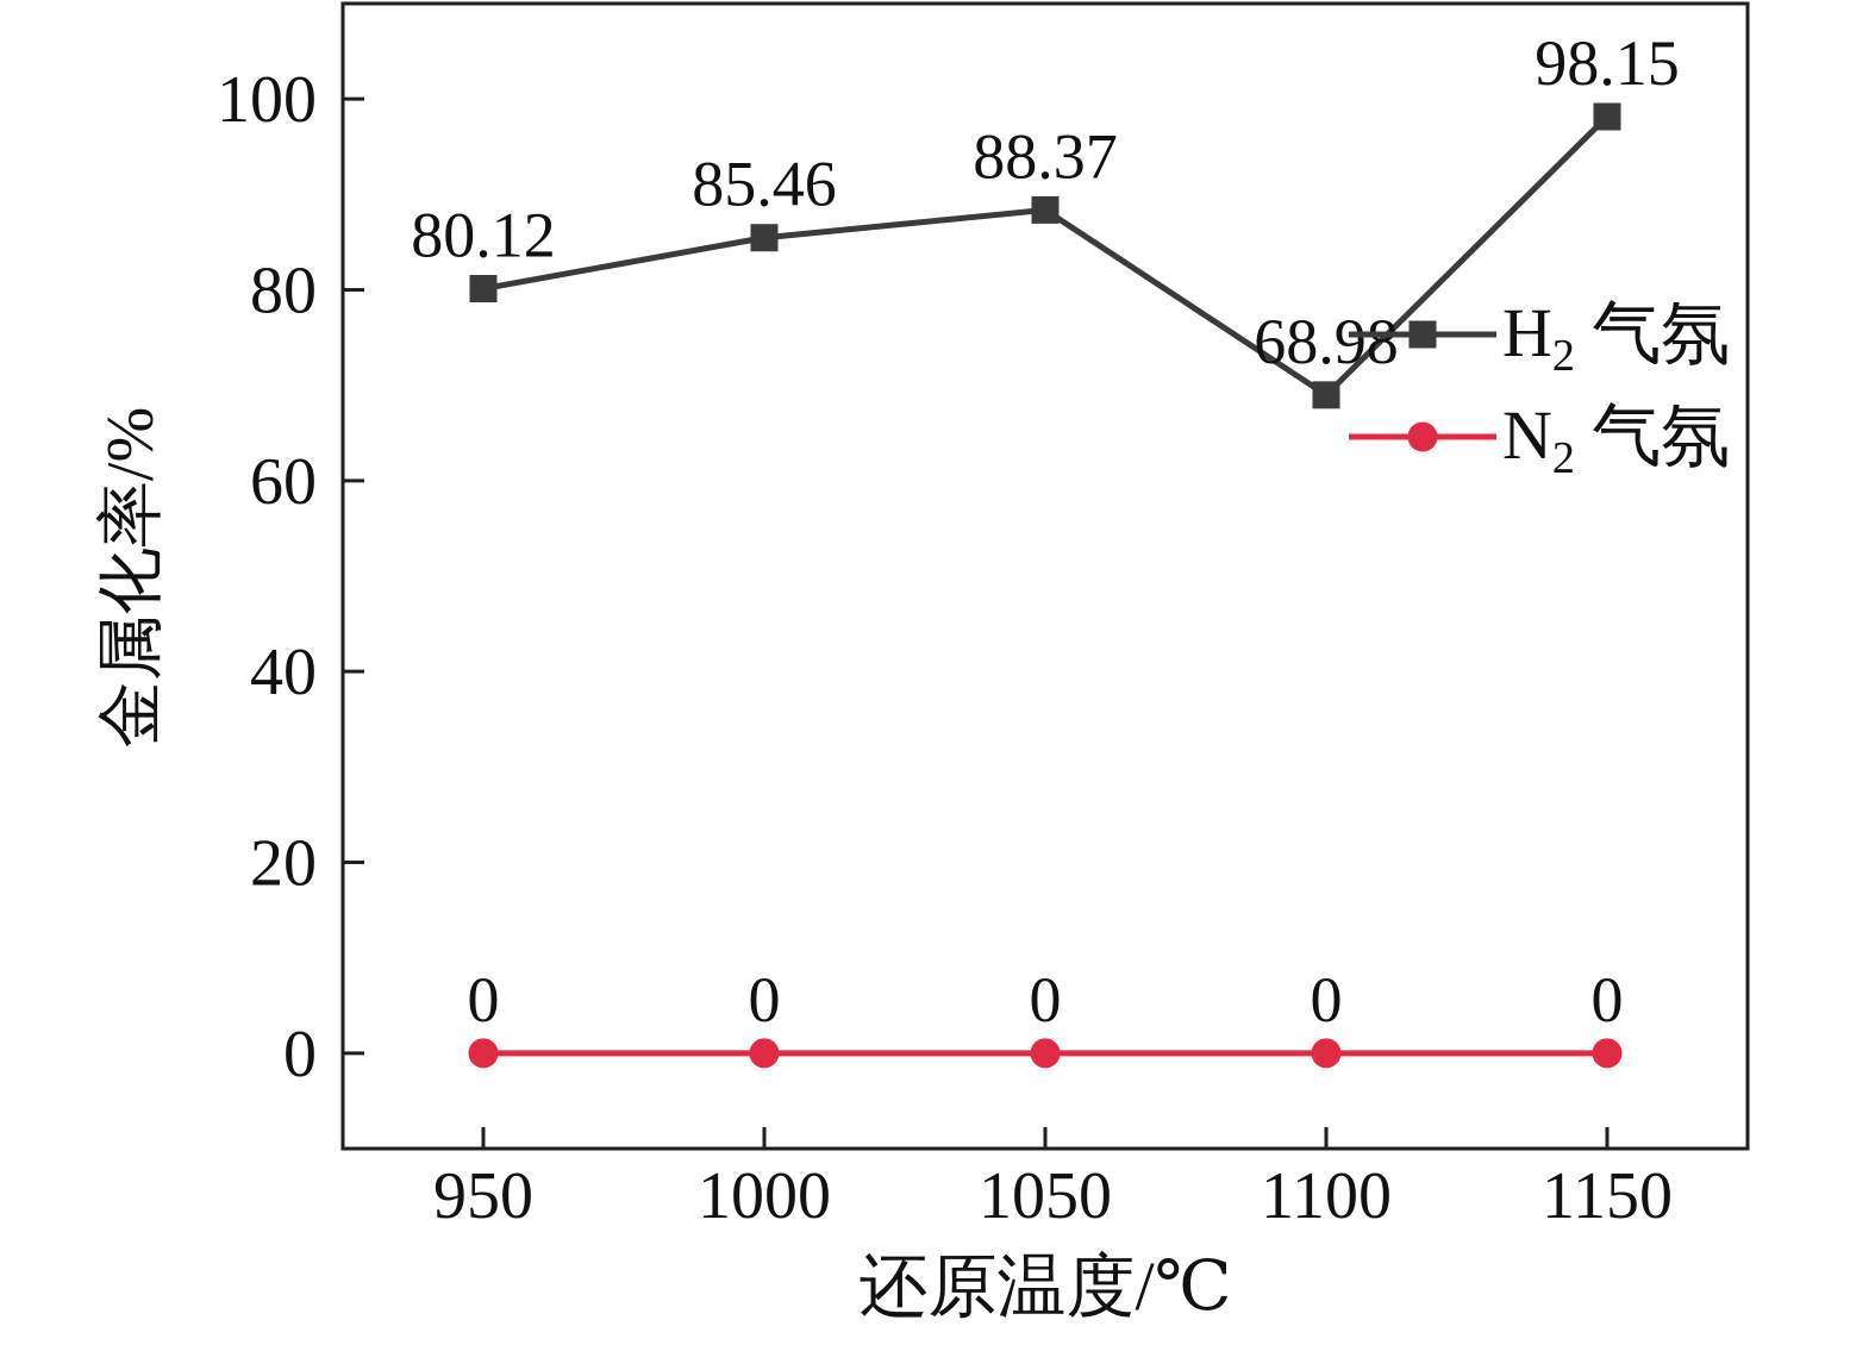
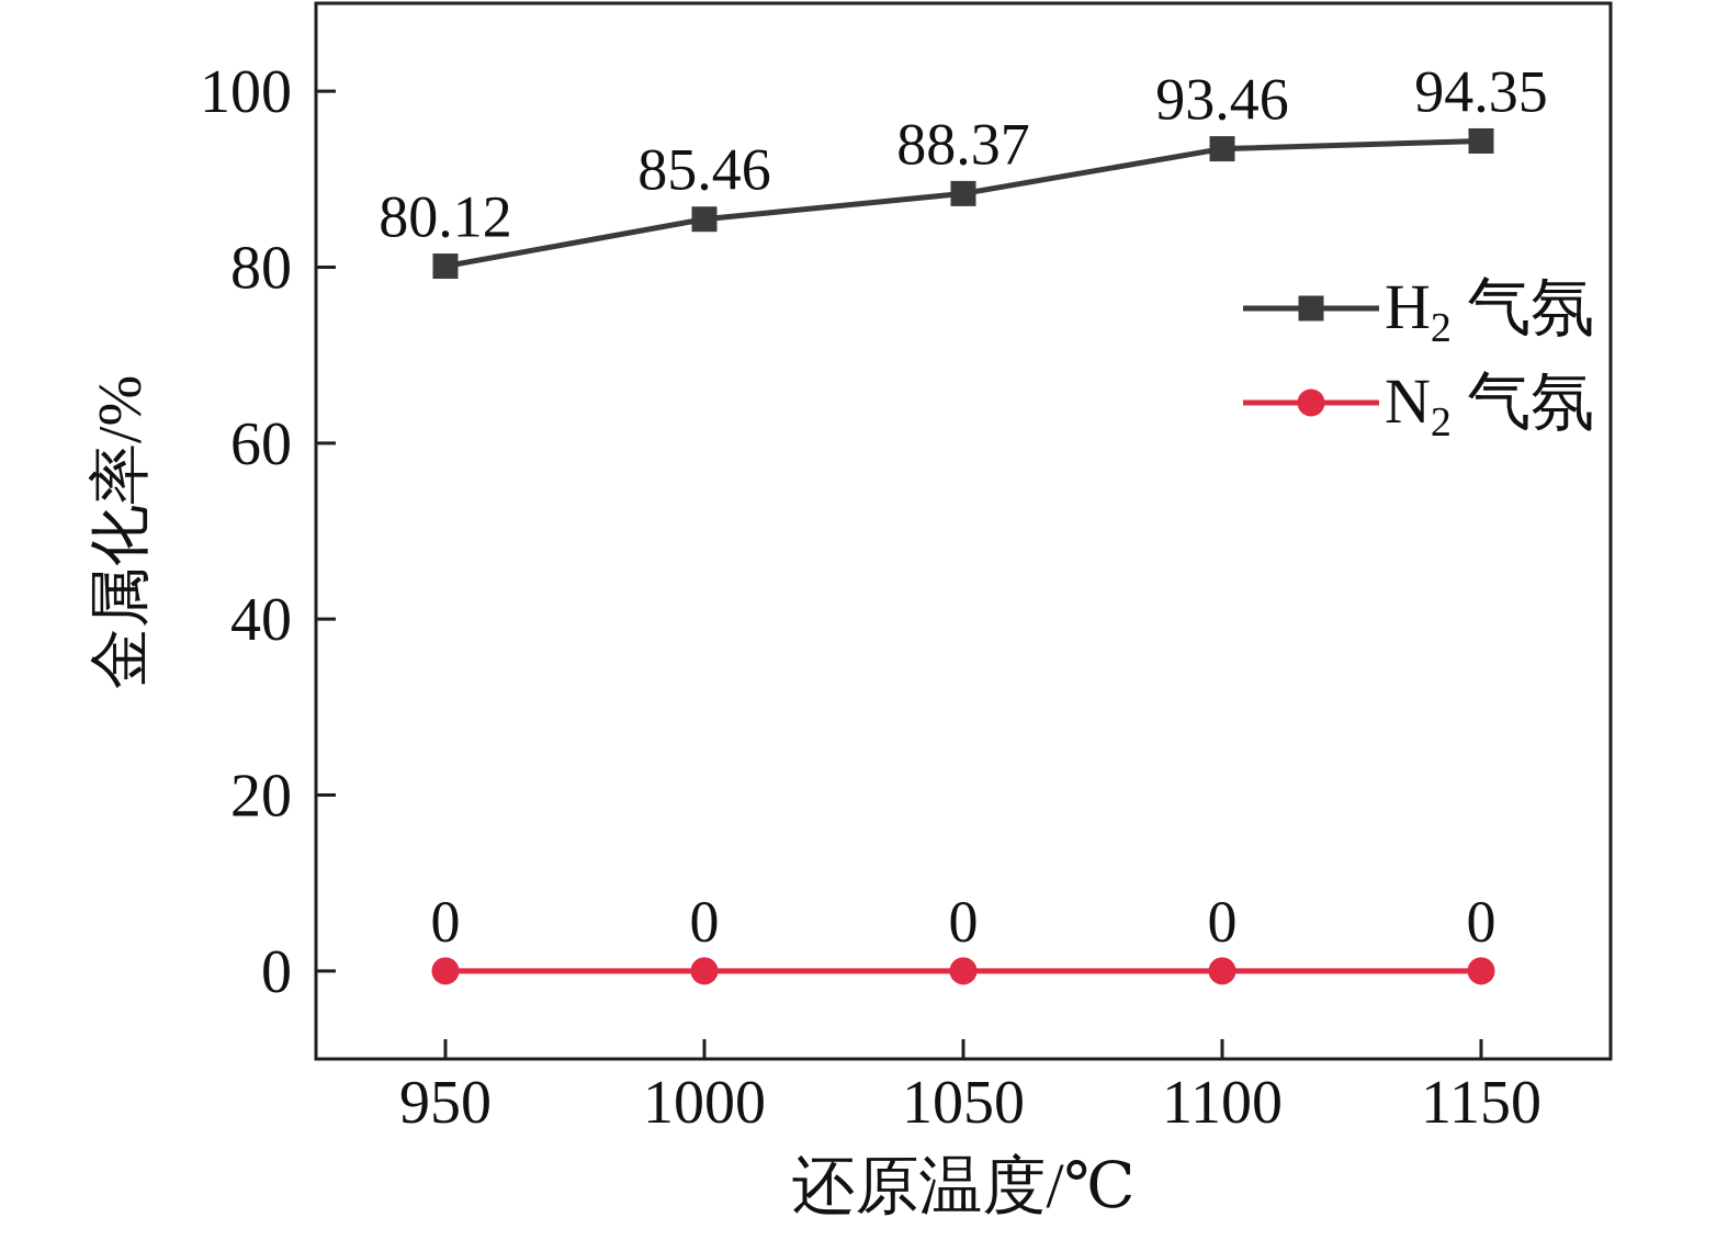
H2 气氛/1100: 68.98 -> 93.46
H2 气氛/1150: 98.15 -> 94.35
